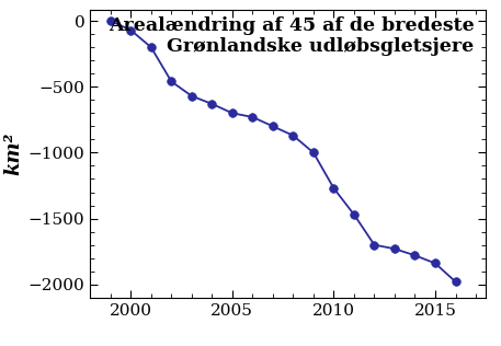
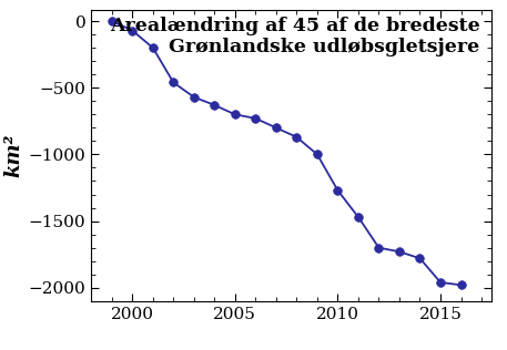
2015: -1840 -> -1960
